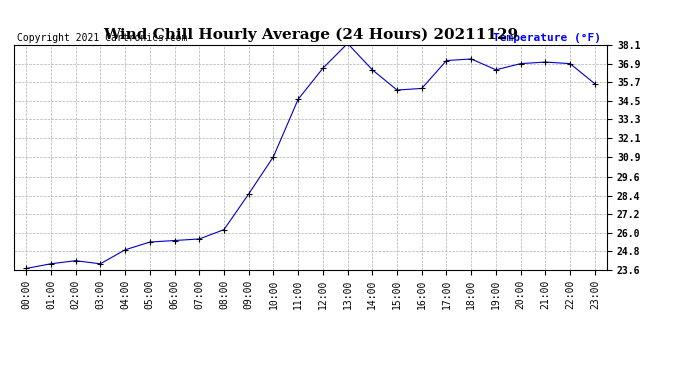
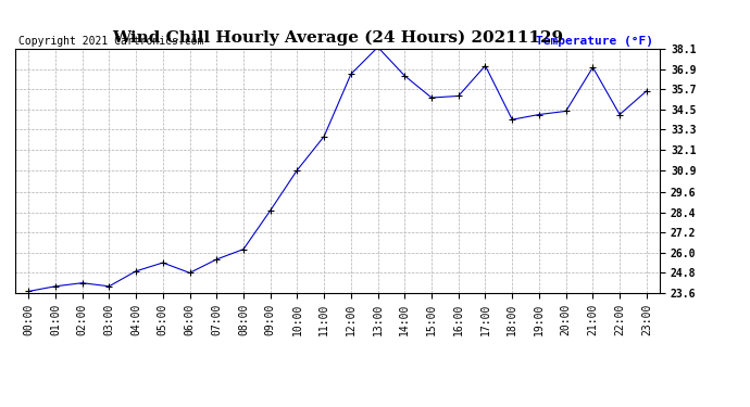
06:00: 25.5 -> 24.8
11:00: 34.6 -> 32.9
18:00: 37.2 -> 33.9
19:00: 36.5 -> 34.2
20:00: 36.9 -> 34.4
22:00: 36.9 -> 34.2
